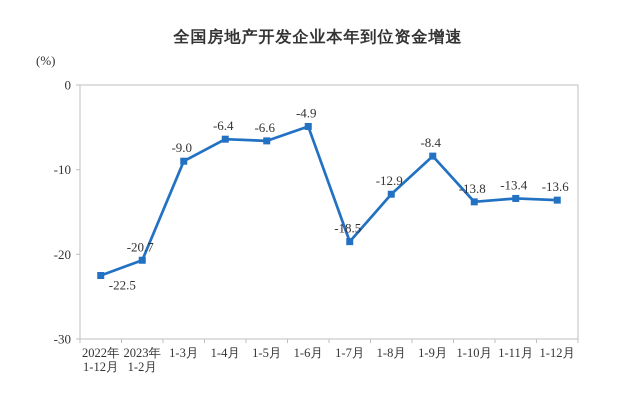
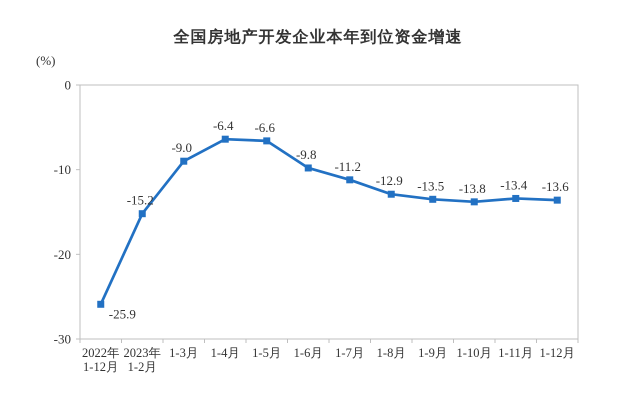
2022年 1-12月: -22.5 -> -25.9
2023年 1-2月: -20.7 -> -15.2
1-6月: -4.9 -> -9.8
1-7月: -18.5 -> -11.2
1-9月: -8.4 -> -13.5
